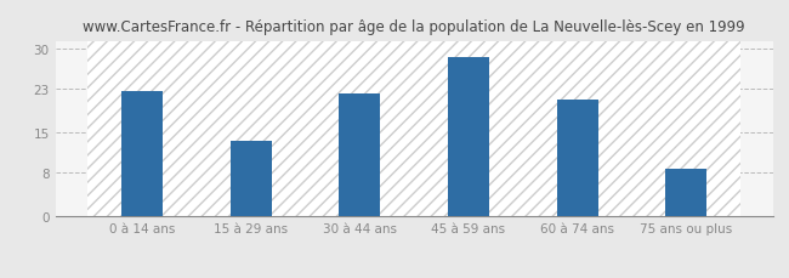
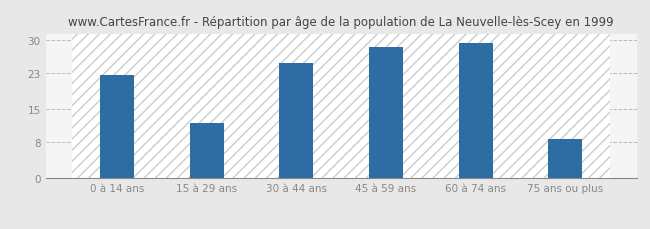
15 à 29 ans: 13.5 -> 12.0
30 à 44 ans: 22.0 -> 25.0
60 à 74 ans: 21.0 -> 29.5
